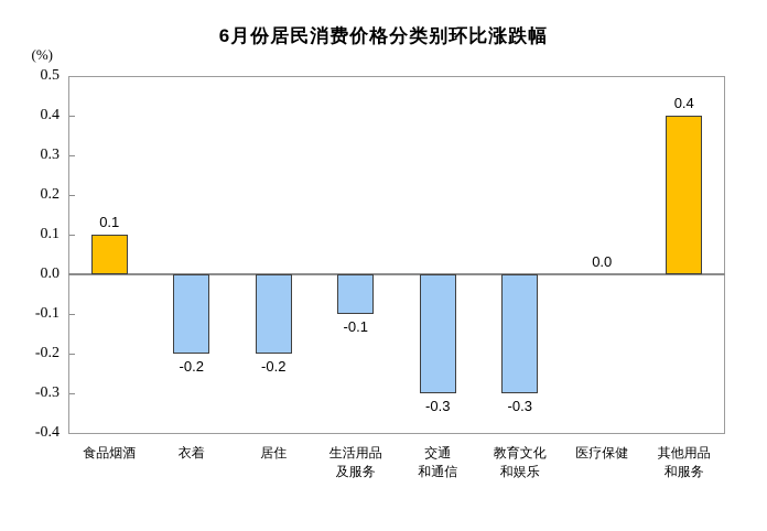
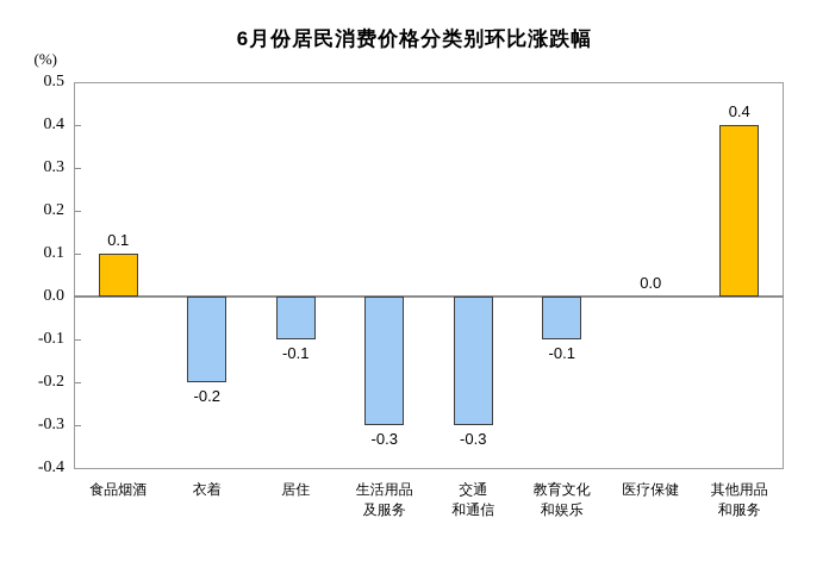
居住: -0.2 -> -0.1
生活用品 及服务: -0.1 -> -0.3
教育文化 和娱乐: -0.3 -> -0.1
